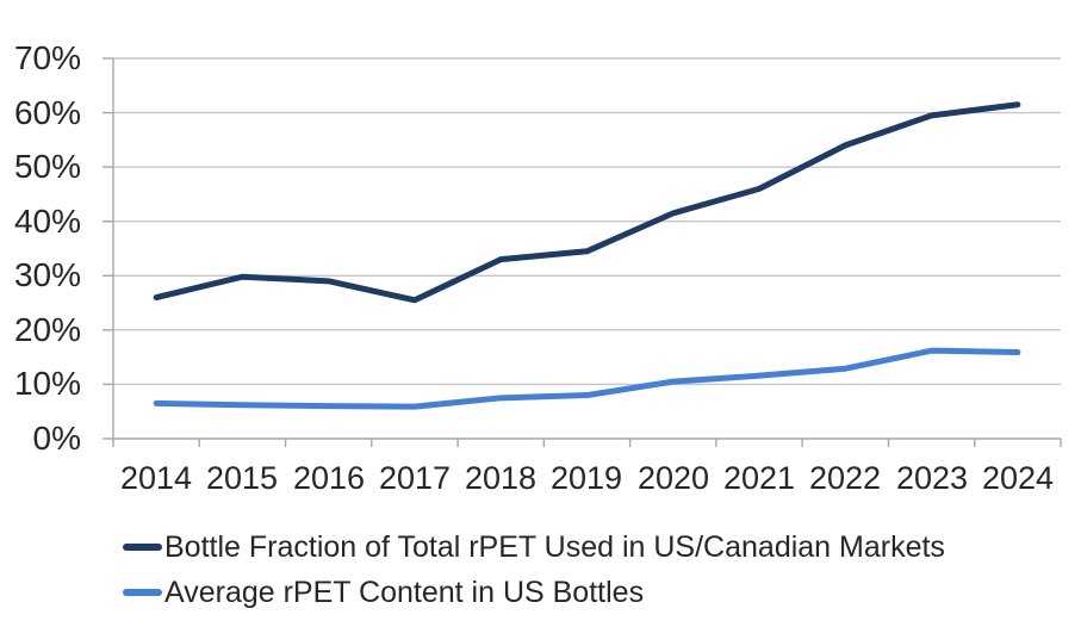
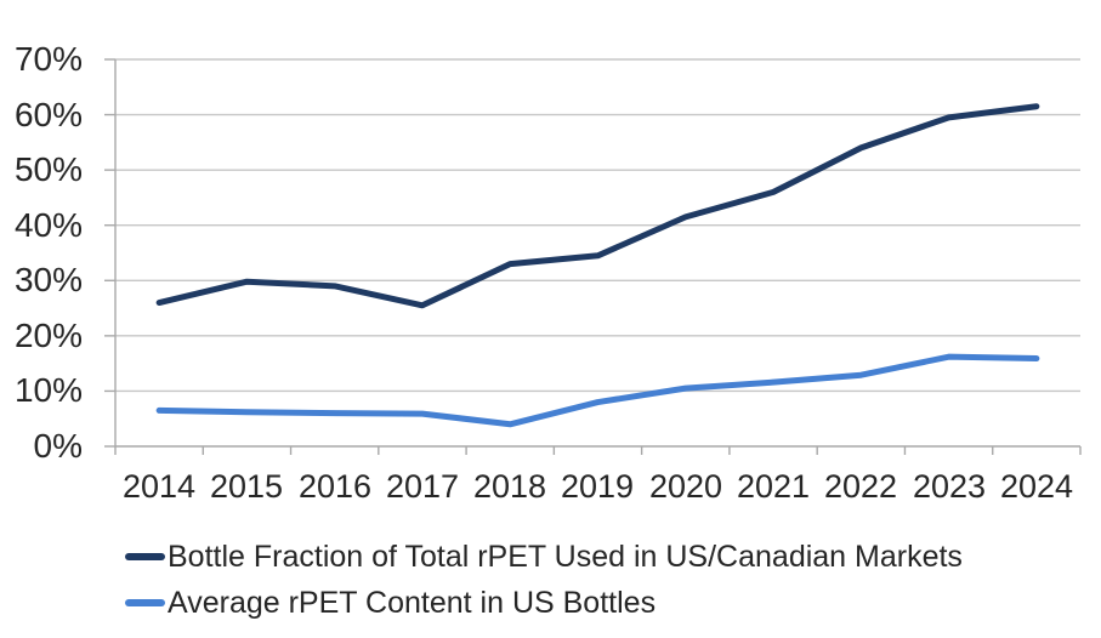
Average rPET Content in US Bottles/2018: 8% -> 4%
